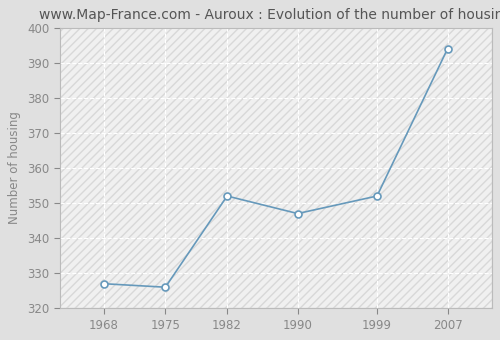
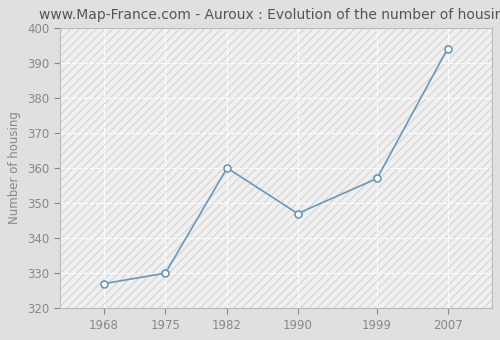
1975: 326 -> 330
1982: 352 -> 360
1999: 352 -> 357
